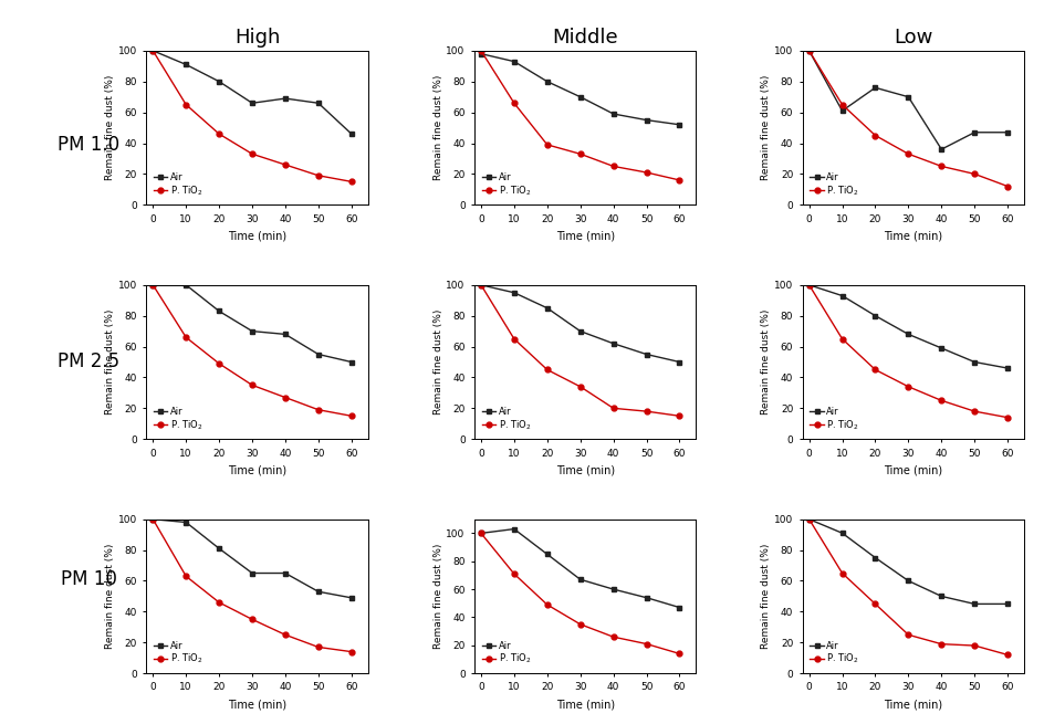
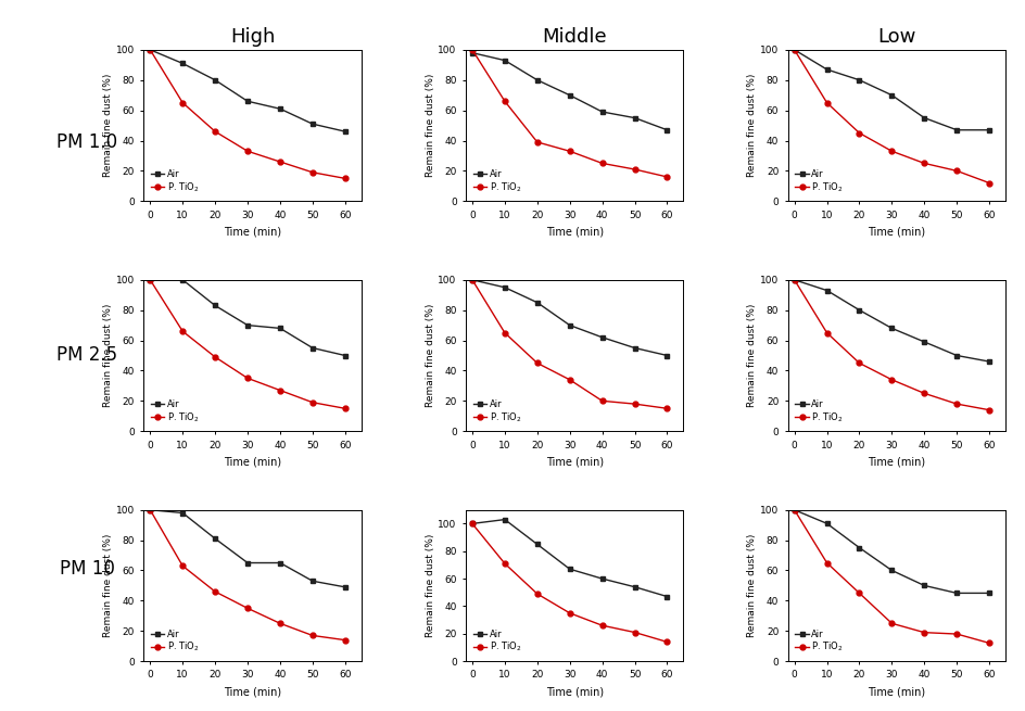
High/Air/40: 69 -> 61
High/Air/50: 66 -> 51
Middle/Air/60: 52 -> 47
Low/Air/10: 61 -> 87
Low/Air/20: 76 -> 80
Low/Air/40: 36 -> 55
